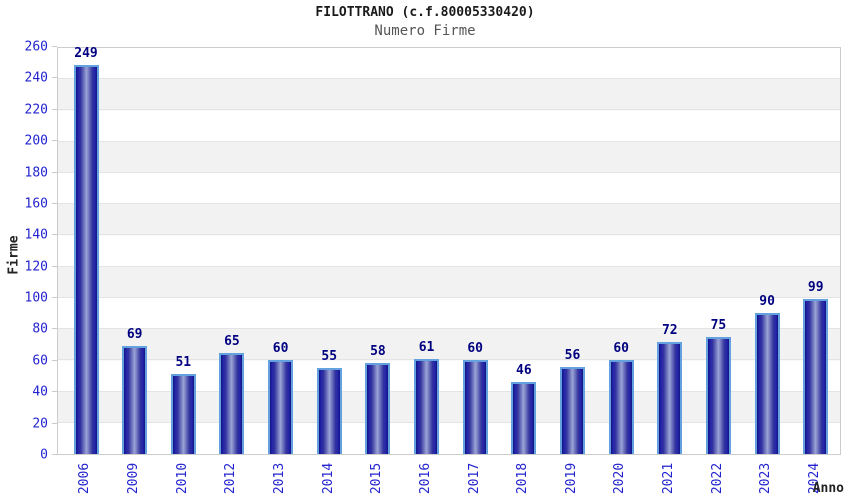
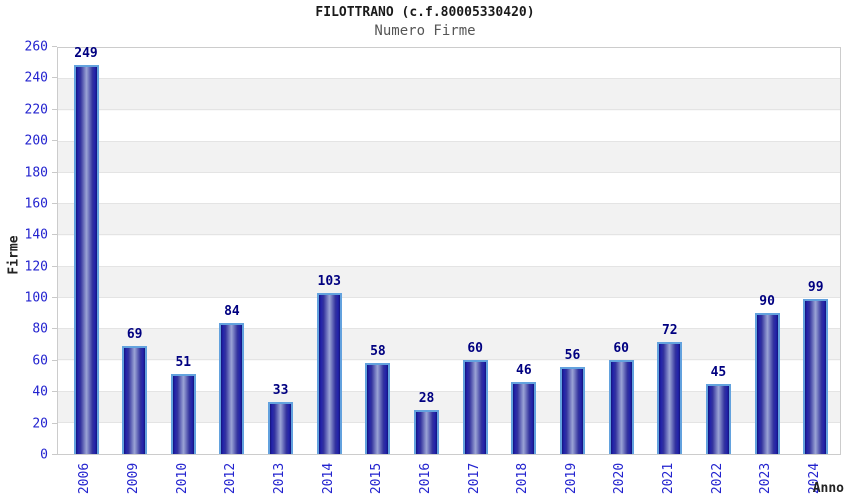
2012: 65 -> 84
2013: 60 -> 33
2014: 55 -> 103
2016: 61 -> 28
2022: 75 -> 45
